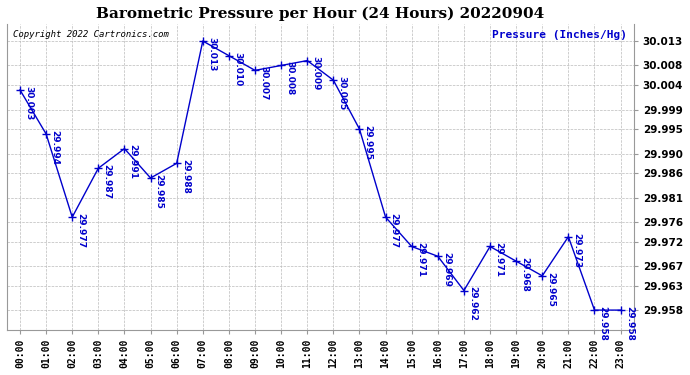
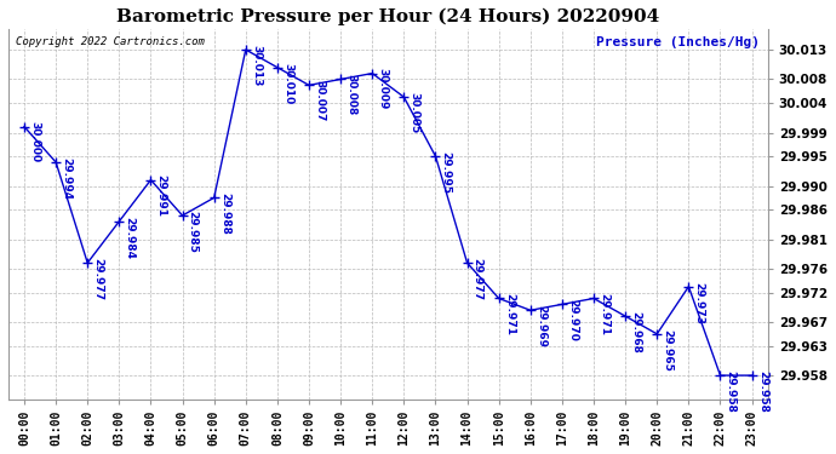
00:00: 30.003 -> 30.000
03:00: 29.987 -> 29.984
17:00: 29.962 -> 29.970
